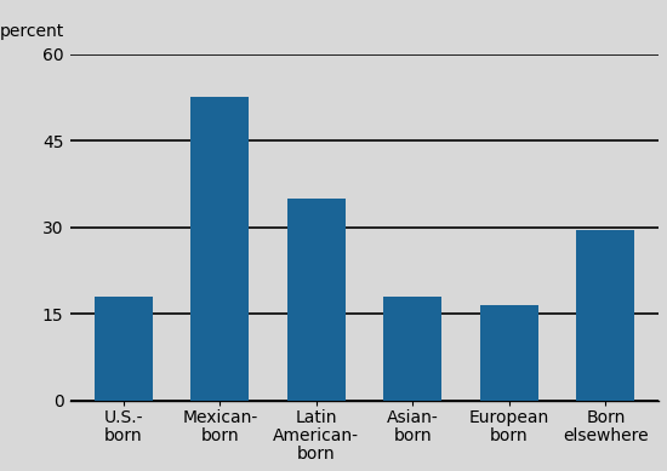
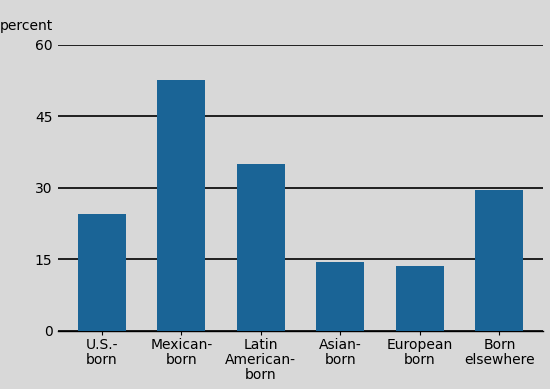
U.S.- born: 18.0 -> 24.5
Asian- born: 18.0 -> 14.5
European born: 16.5 -> 13.5
